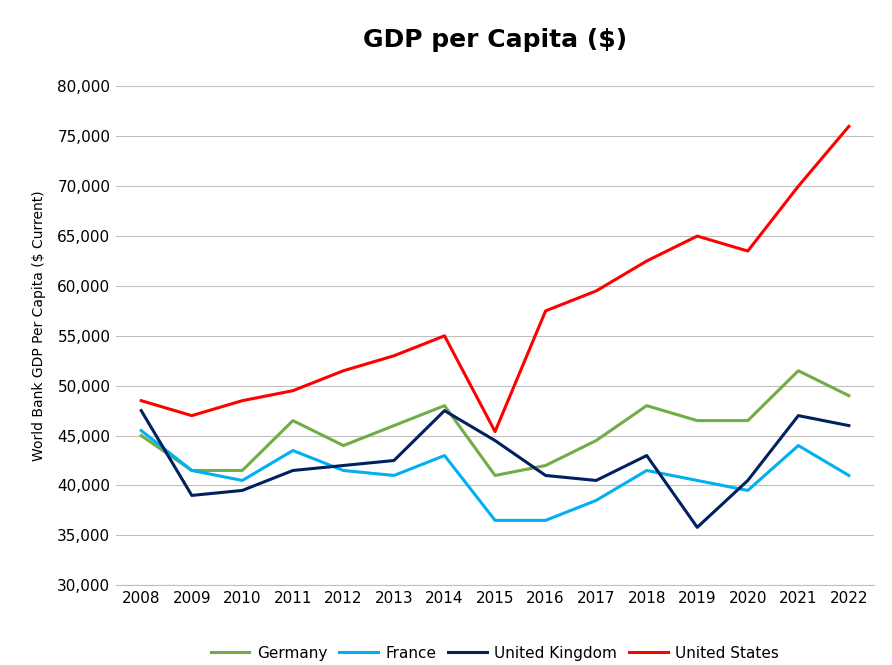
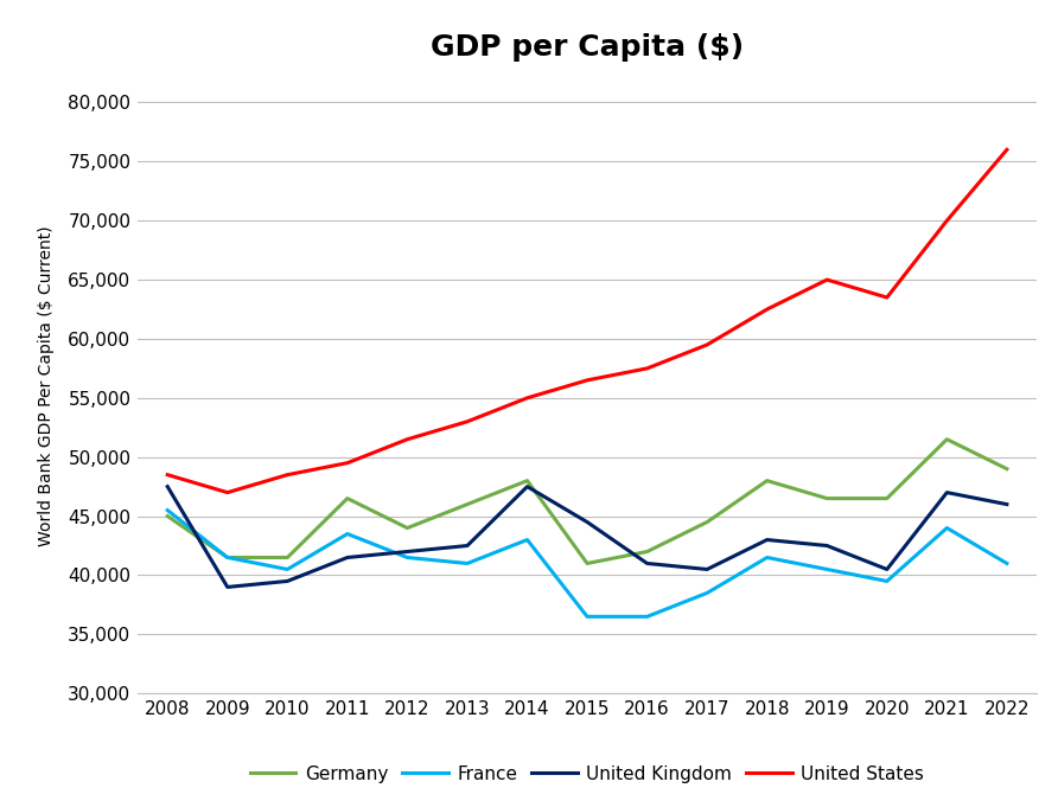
United States/2015: 45,400 -> 56,500
United Kingdom/2019: 35,800 -> 42,500
